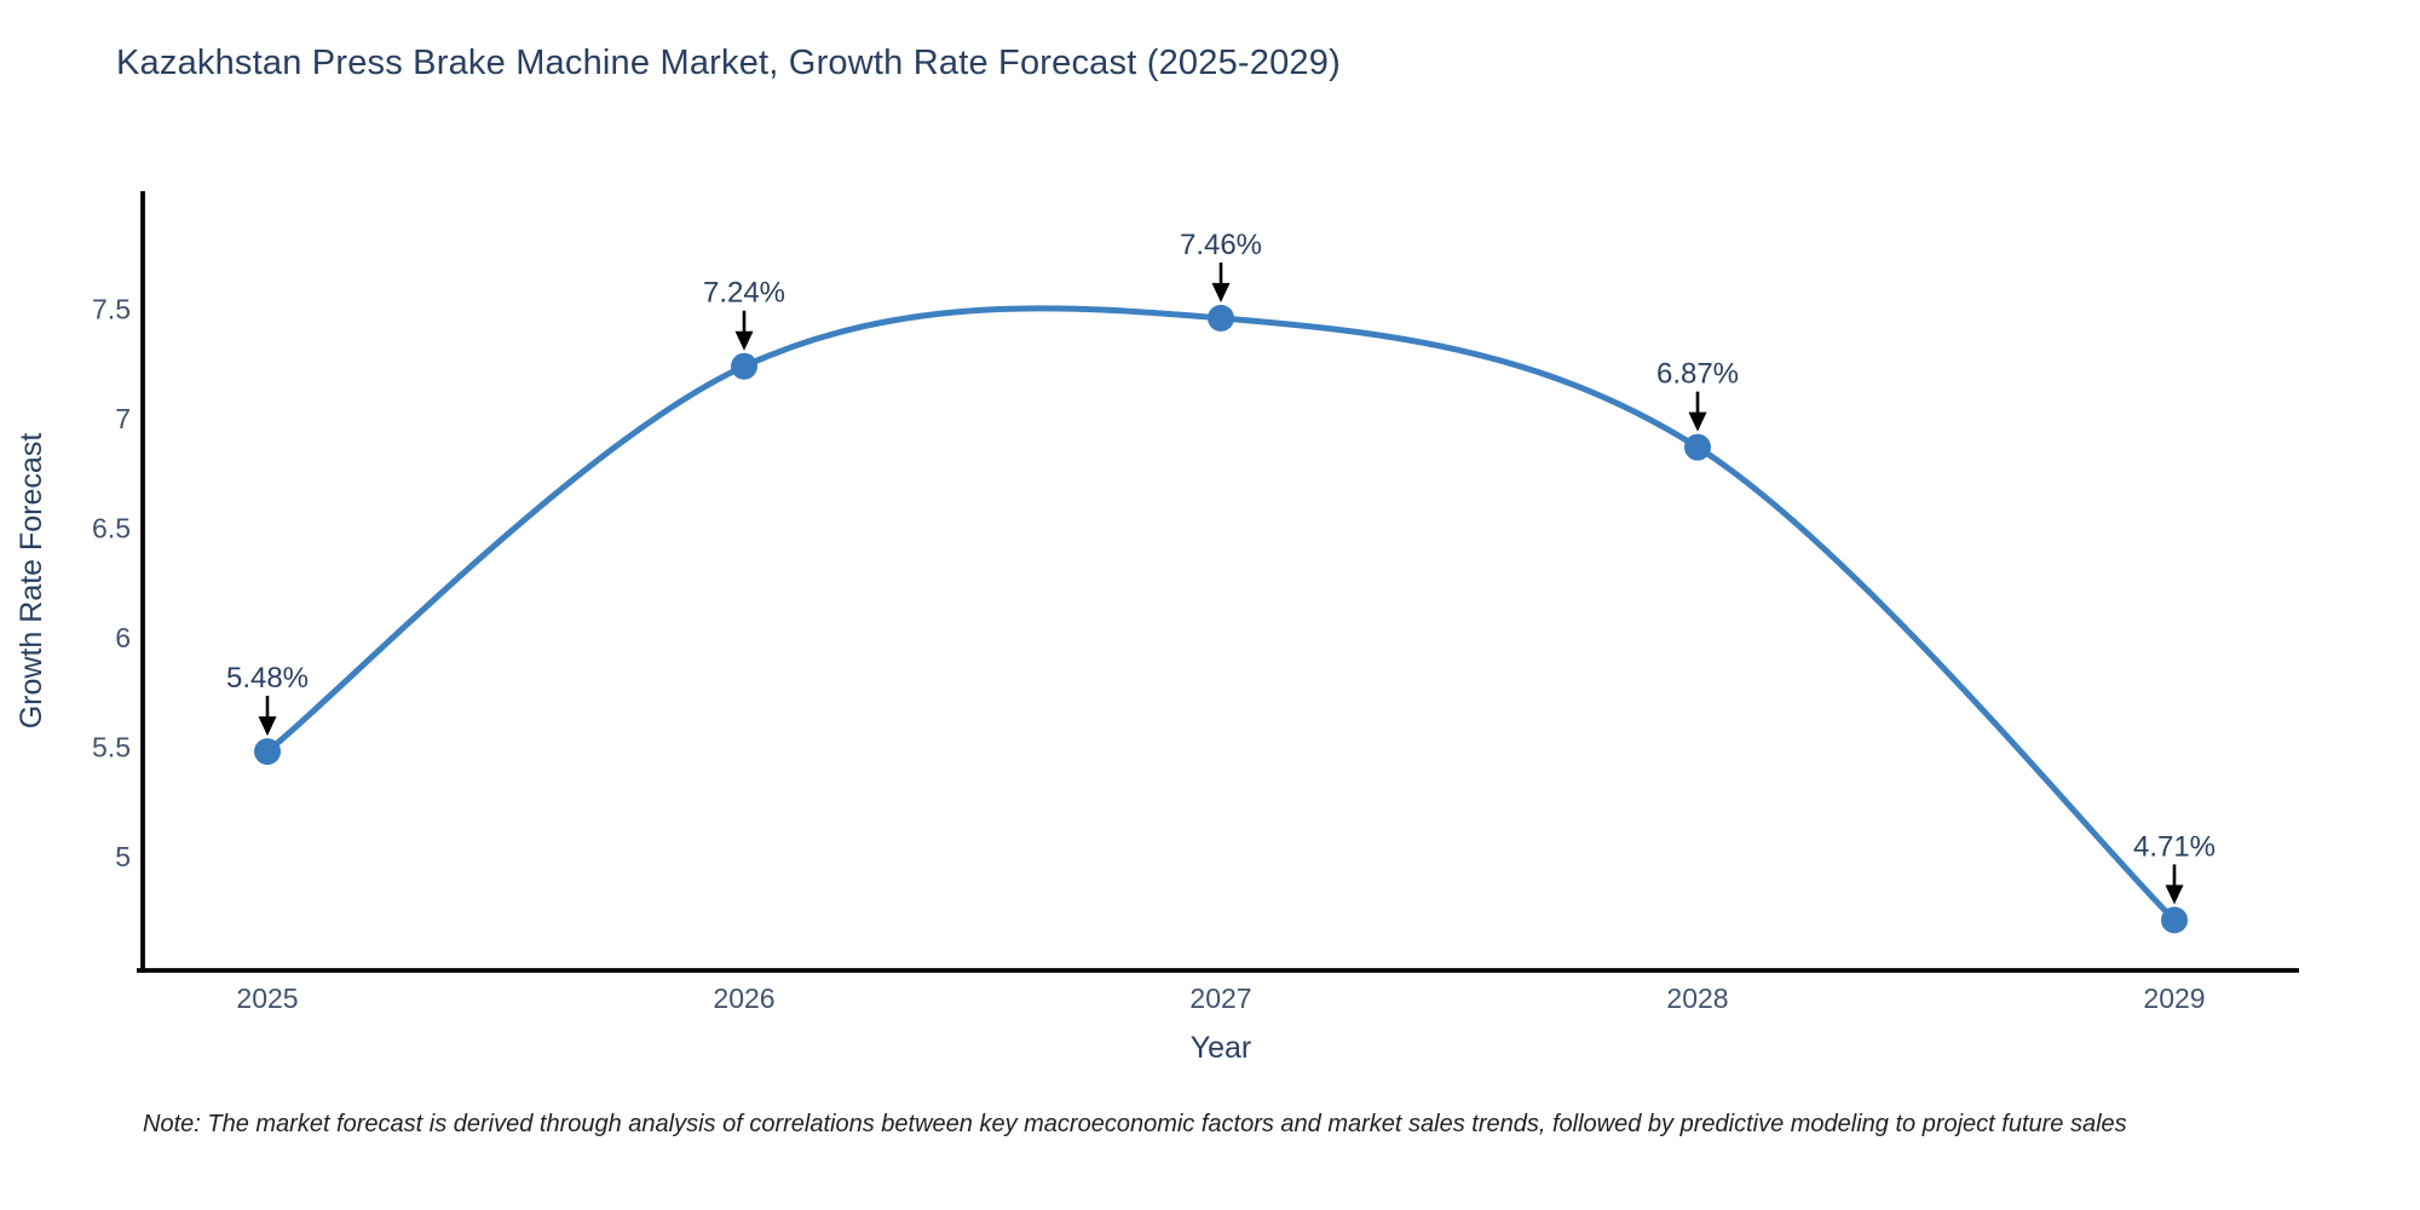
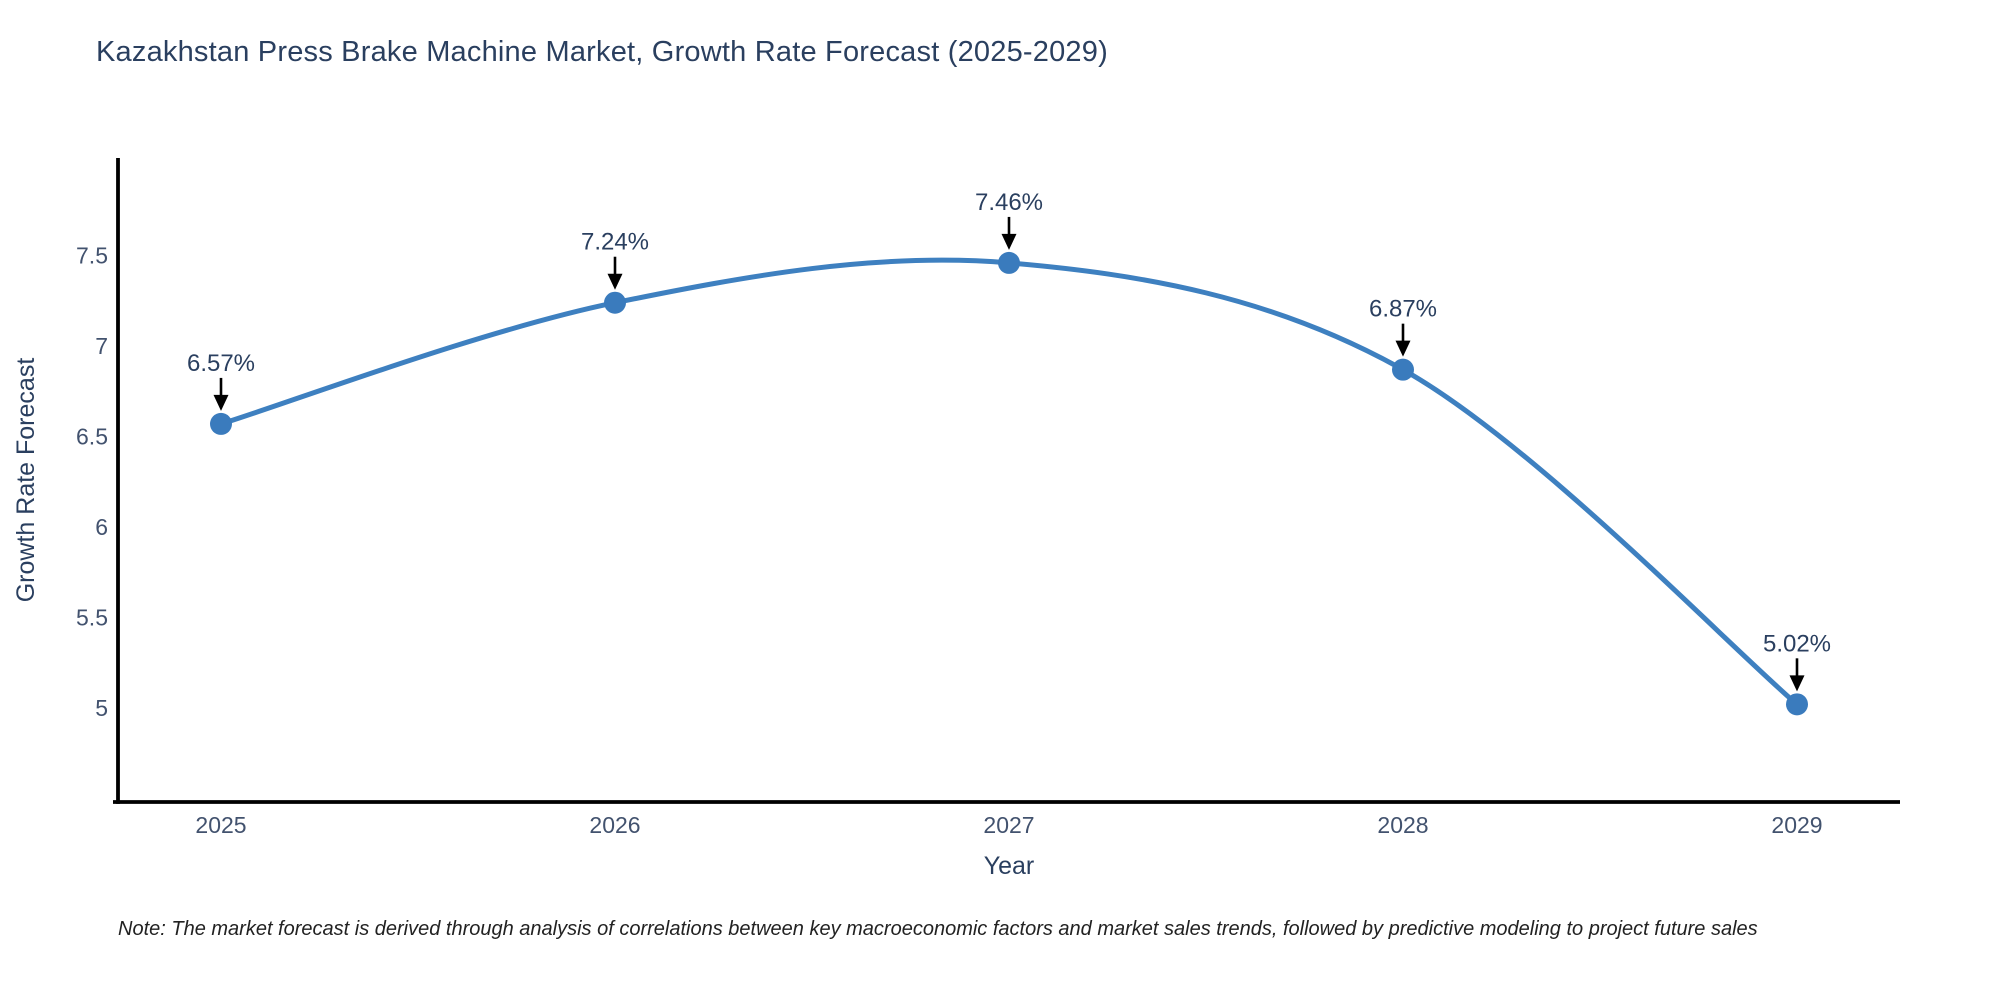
2025: 5.48% -> 6.57%
2029: 4.71% -> 5.02%
